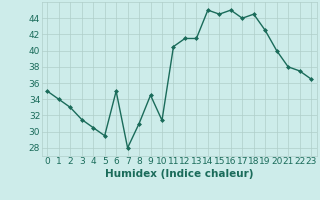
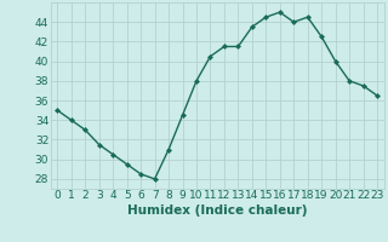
6: 35.0 -> 28.5
10: 31.4 -> 38.0
14: 45.0 -> 43.5
